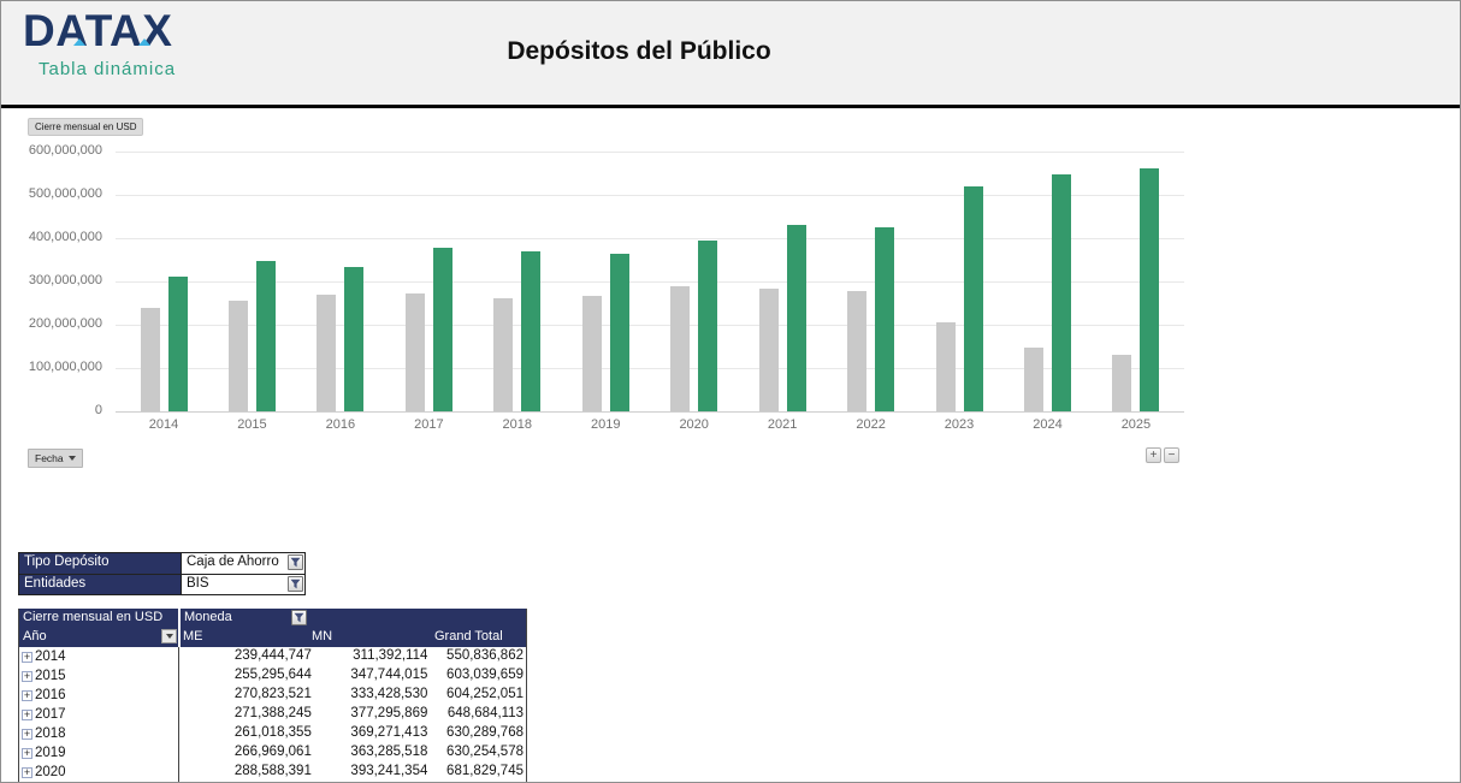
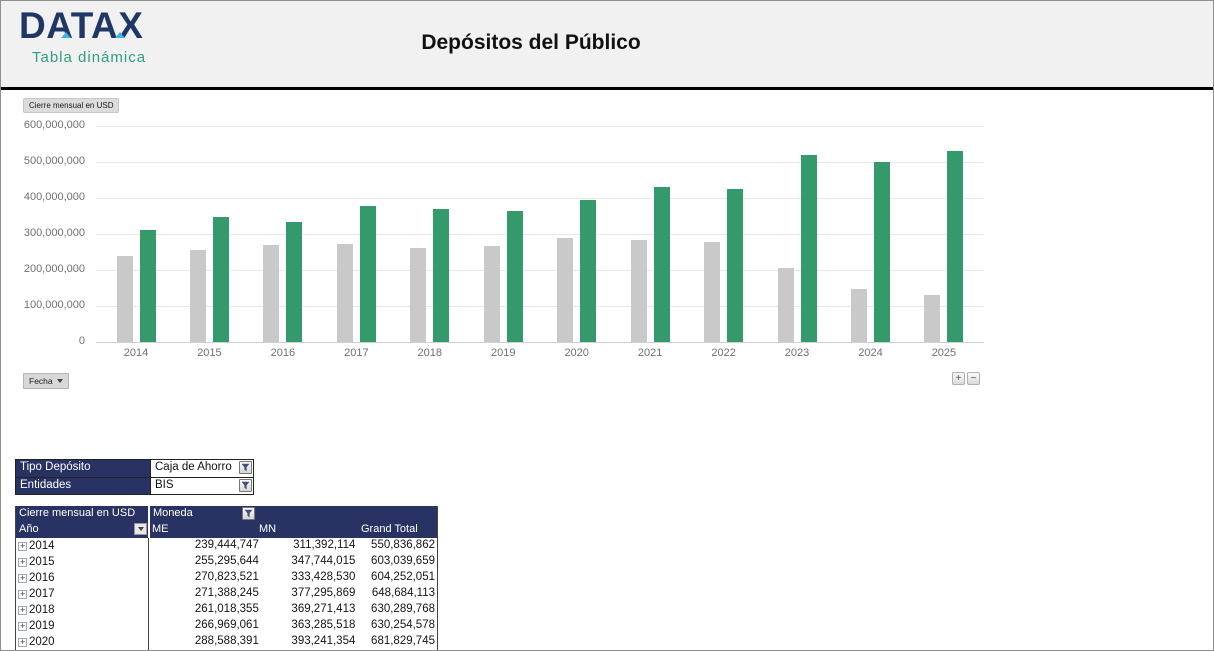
MN/2024: 550000000 -> 500000000
MN/2025: 560000000 -> 530000000
